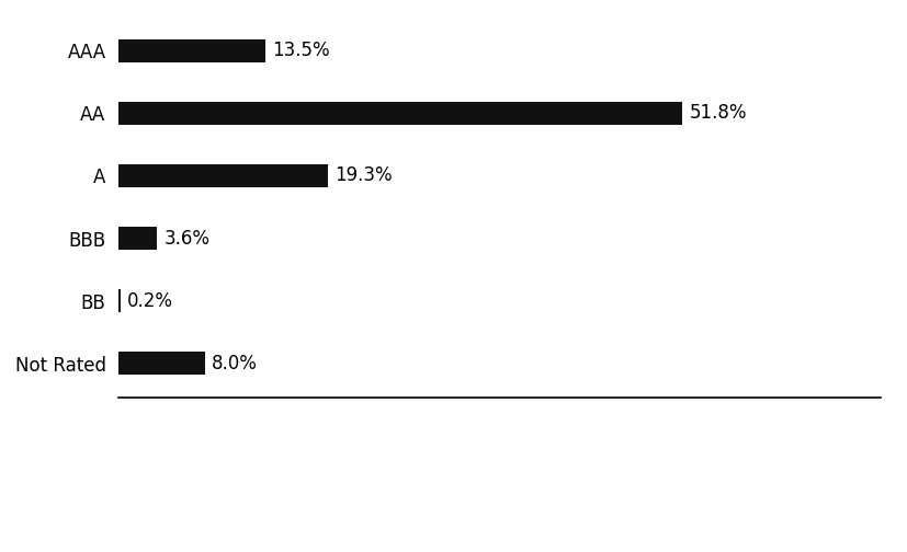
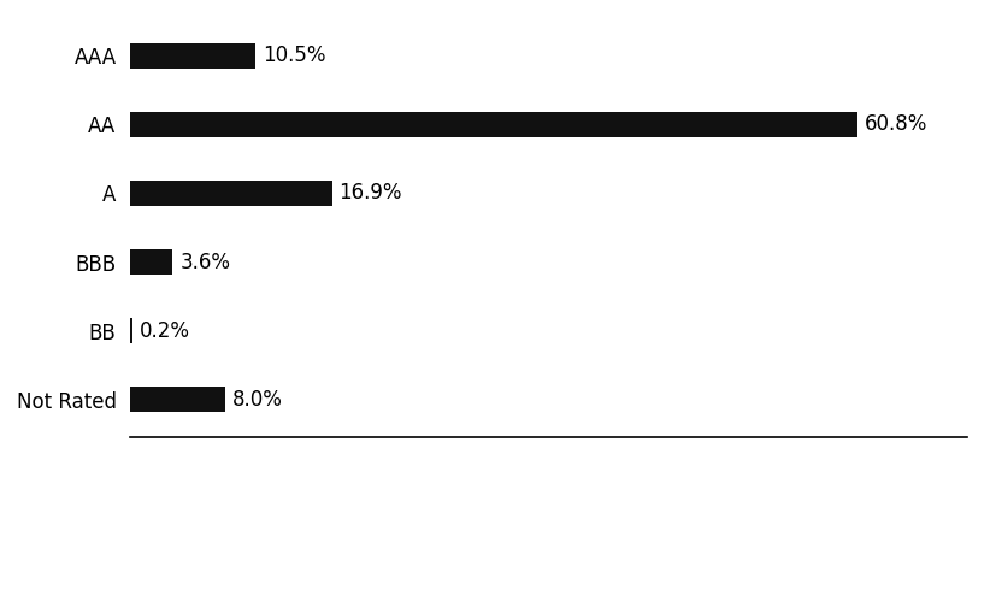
AAA: 13.5% -> 10.5%
AA: 51.8% -> 60.8%
A: 19.3% -> 16.9%
